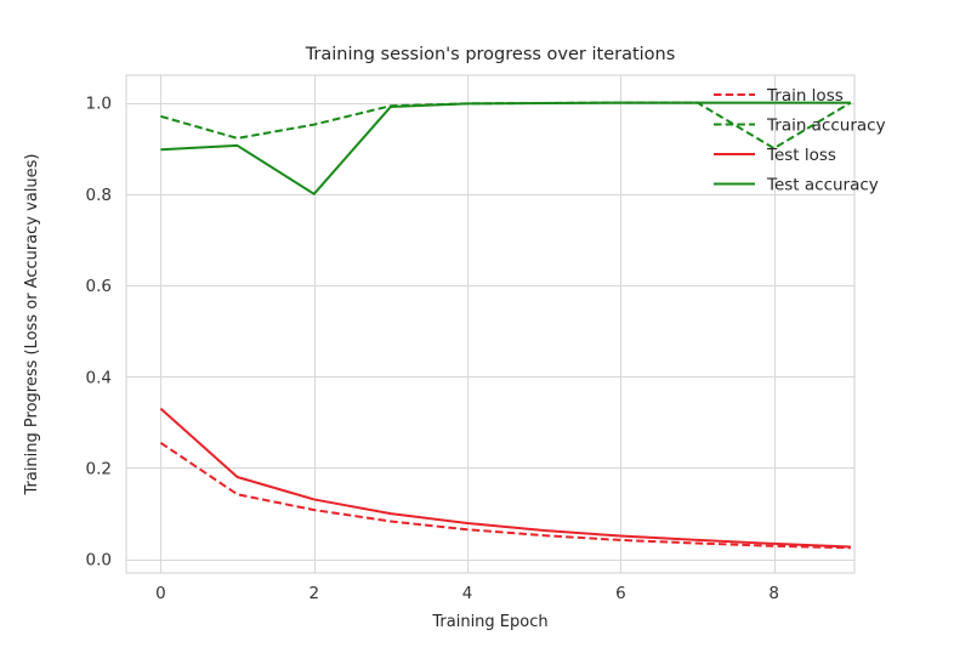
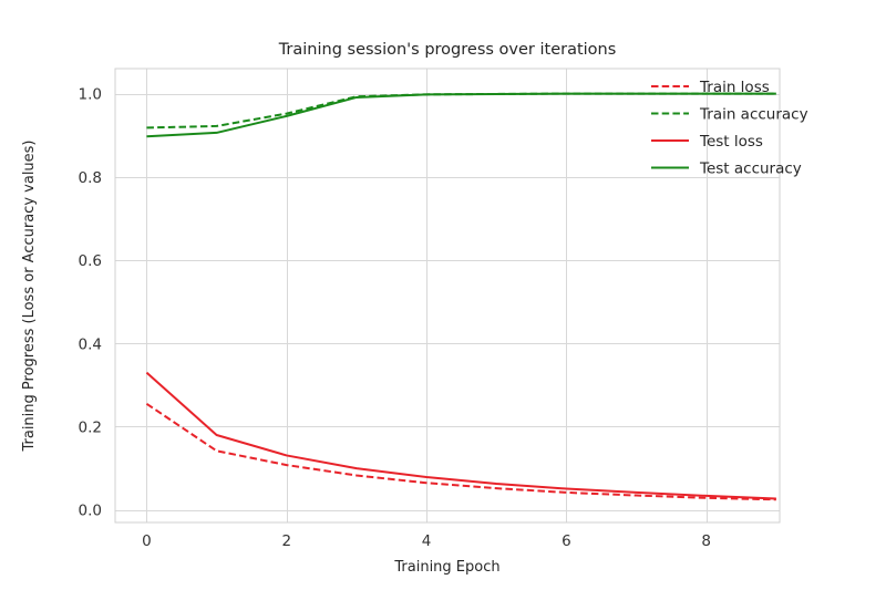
Train accuracy/0: 0.97 -> 0.92
Test accuracy/2: 0.80 -> 0.95
Train accuracy/8: 0.90 -> 1.00
